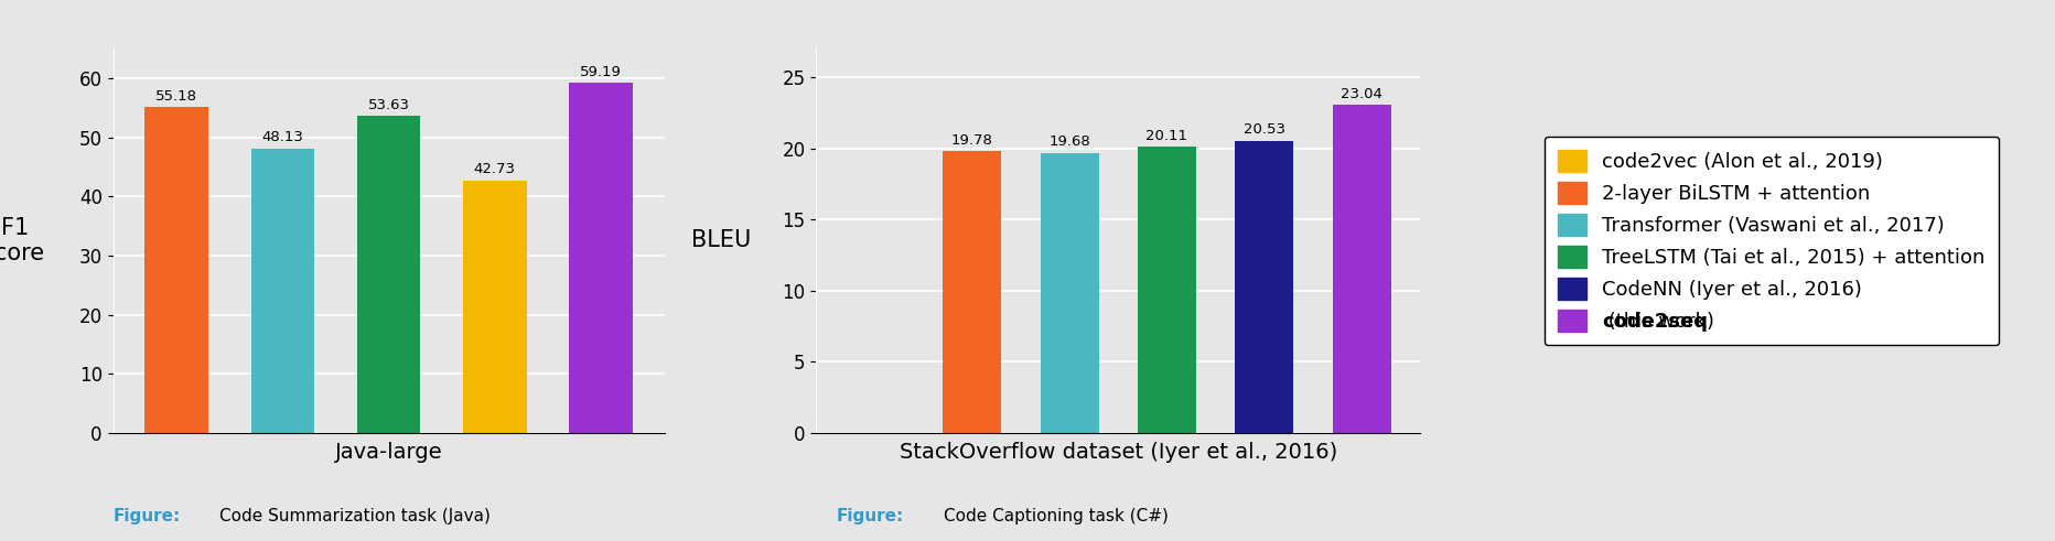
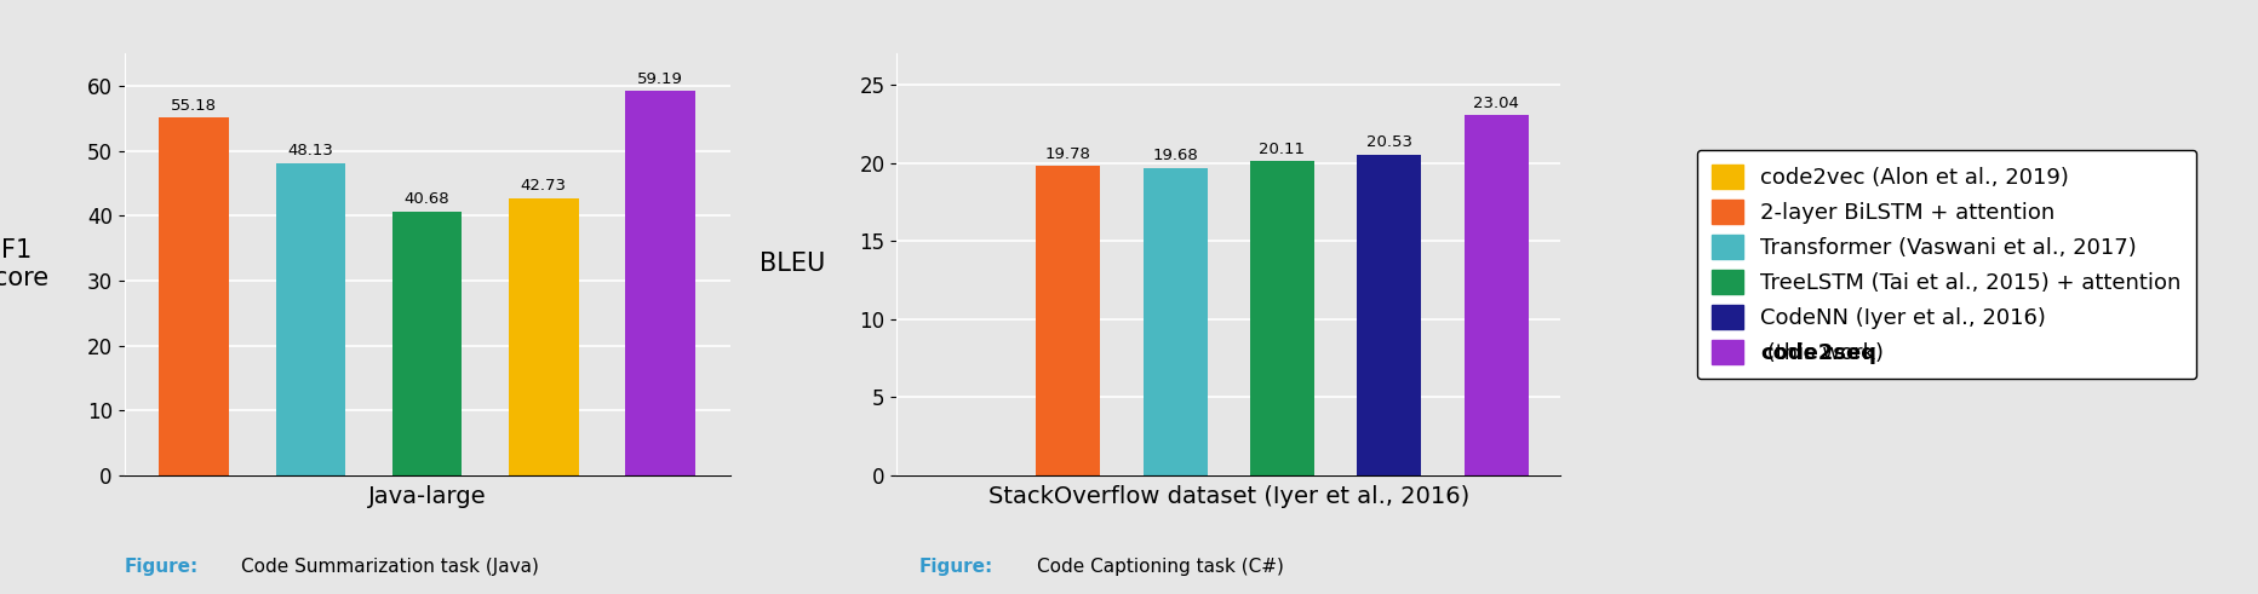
Java-large: 53.63 -> 40.68
